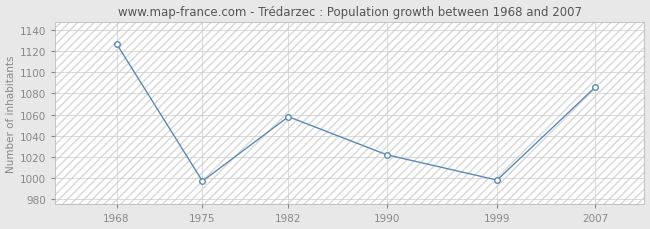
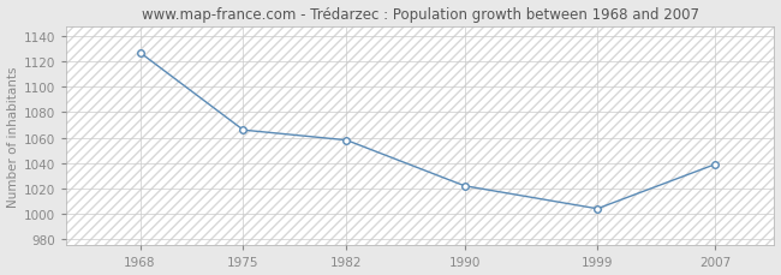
1975: 997 -> 1066
1999: 998 -> 1004
2007: 1086 -> 1039
